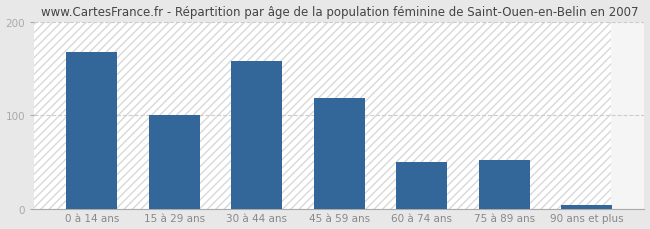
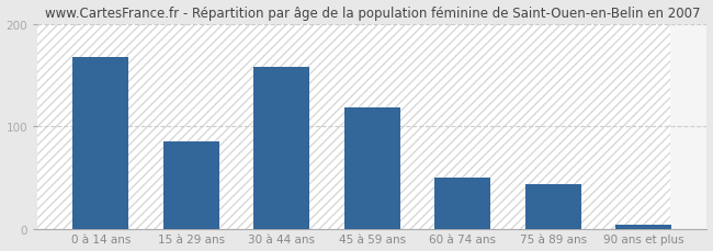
15 à 29 ans: 100 -> 85
75 à 89 ans: 52 -> 44
